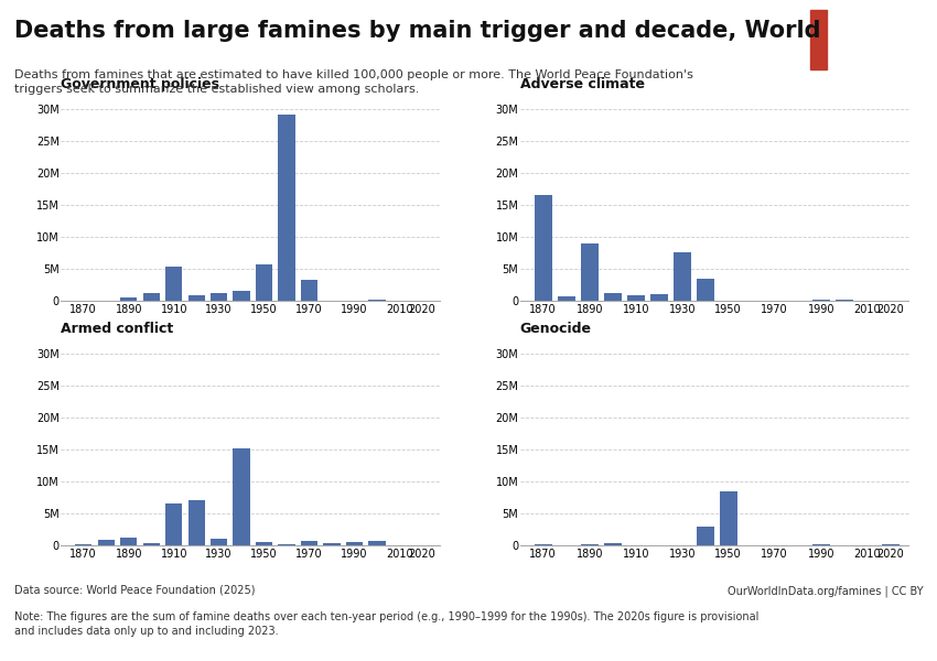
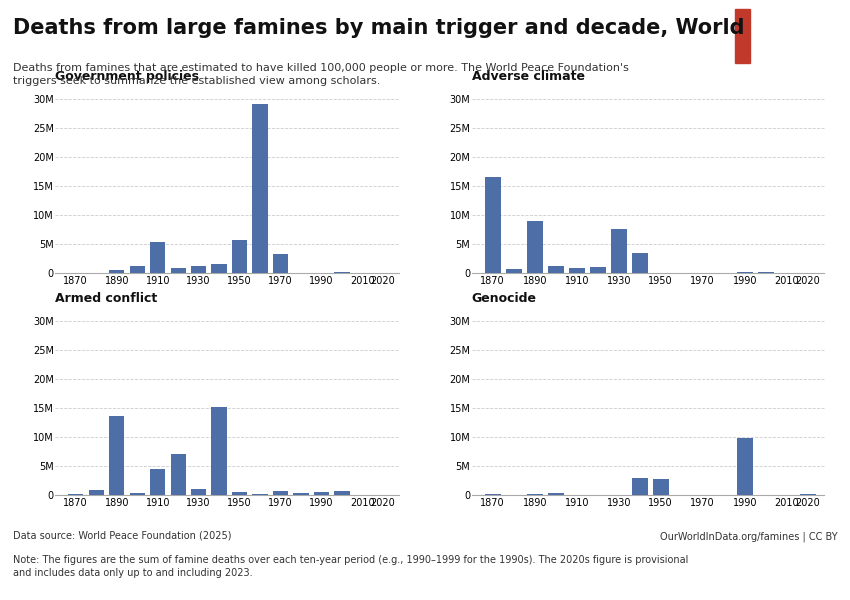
Armed conflict/1890: 1.2M -> 13.6M
Armed conflict/1910: 6.5M -> 4.4M
Genocide/1950: 8.5M -> 2.8M
Genocide/1990: 0.2M -> 9.8M
